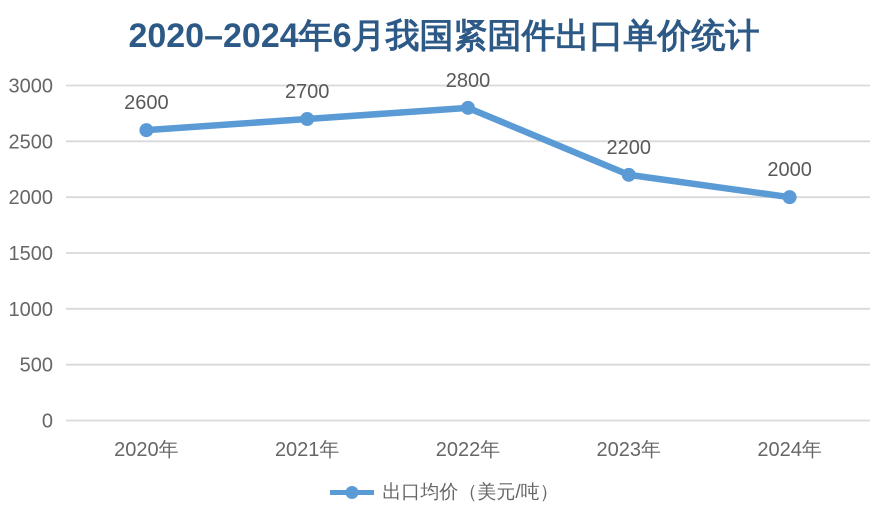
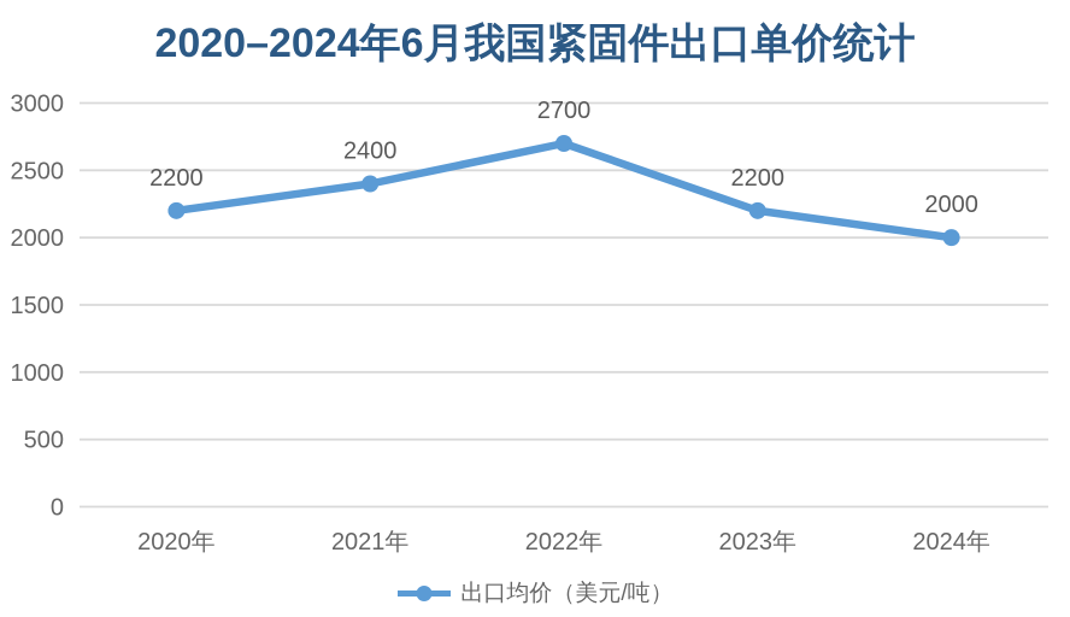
2020年: 2600 -> 2200
2021年: 2700 -> 2400
2022年: 2800 -> 2700
